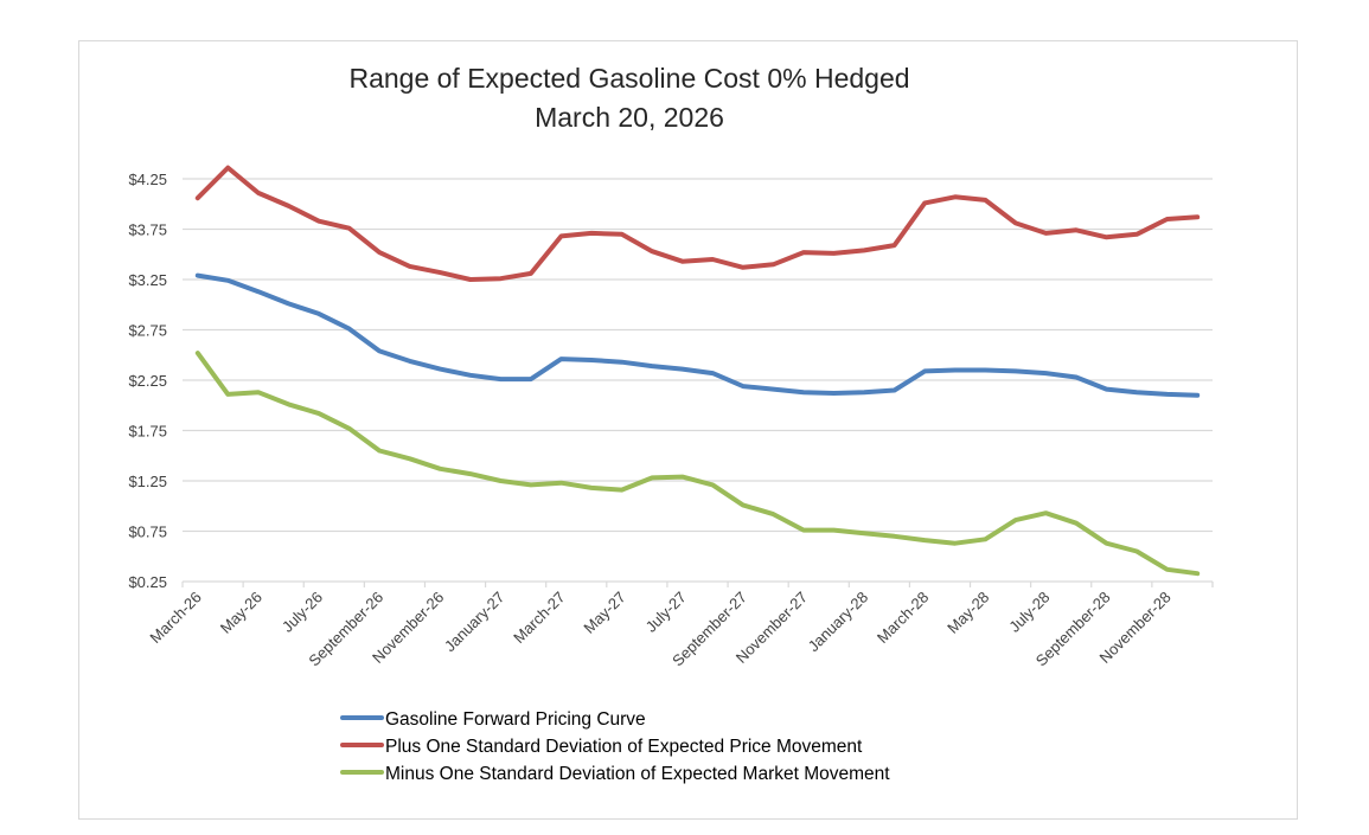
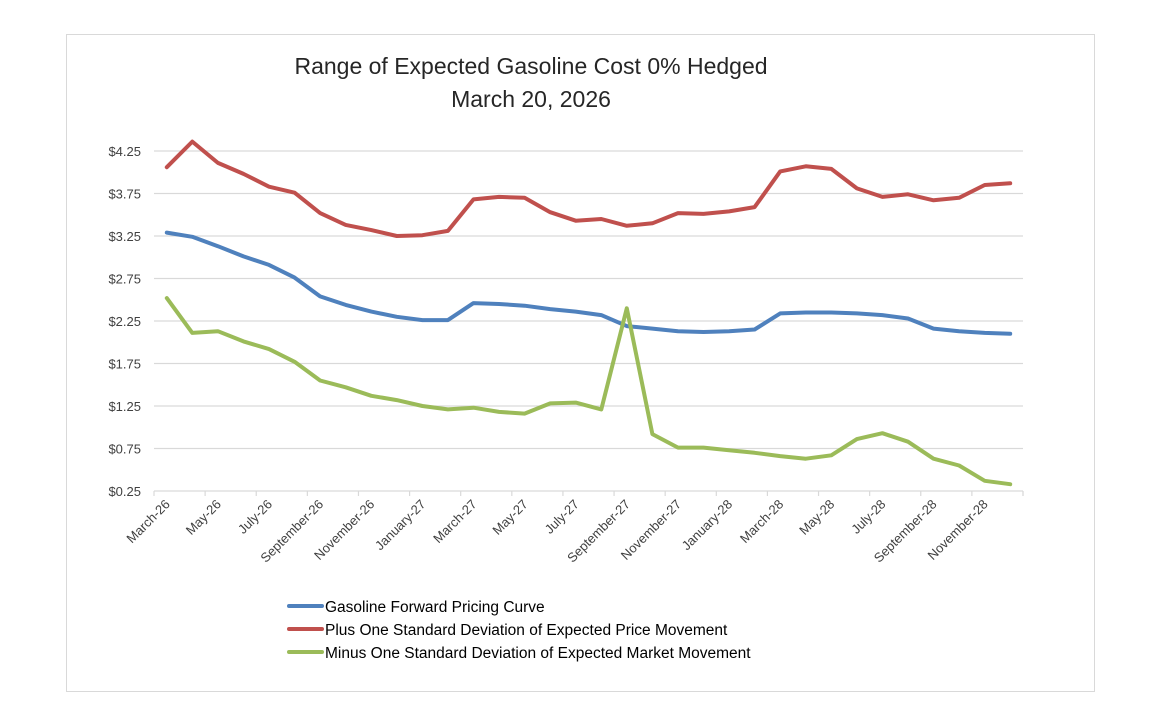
Minus One Standard Deviation of Expected Market Movement/September-27: $1.0 -> $2.4
